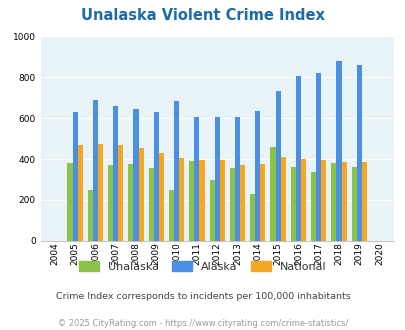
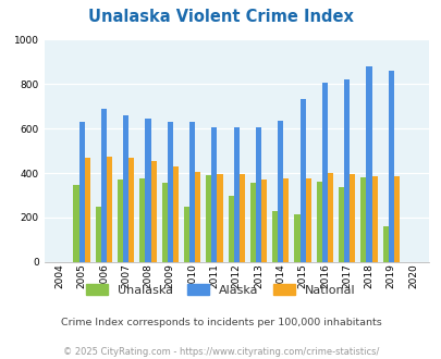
Unalaska/2005: 380 -> 345
Alaska/2010: 685 -> 630
Unalaska/2015: 460 -> 215
National/2015: 410 -> 375
Unalaska/2019: 360 -> 160
